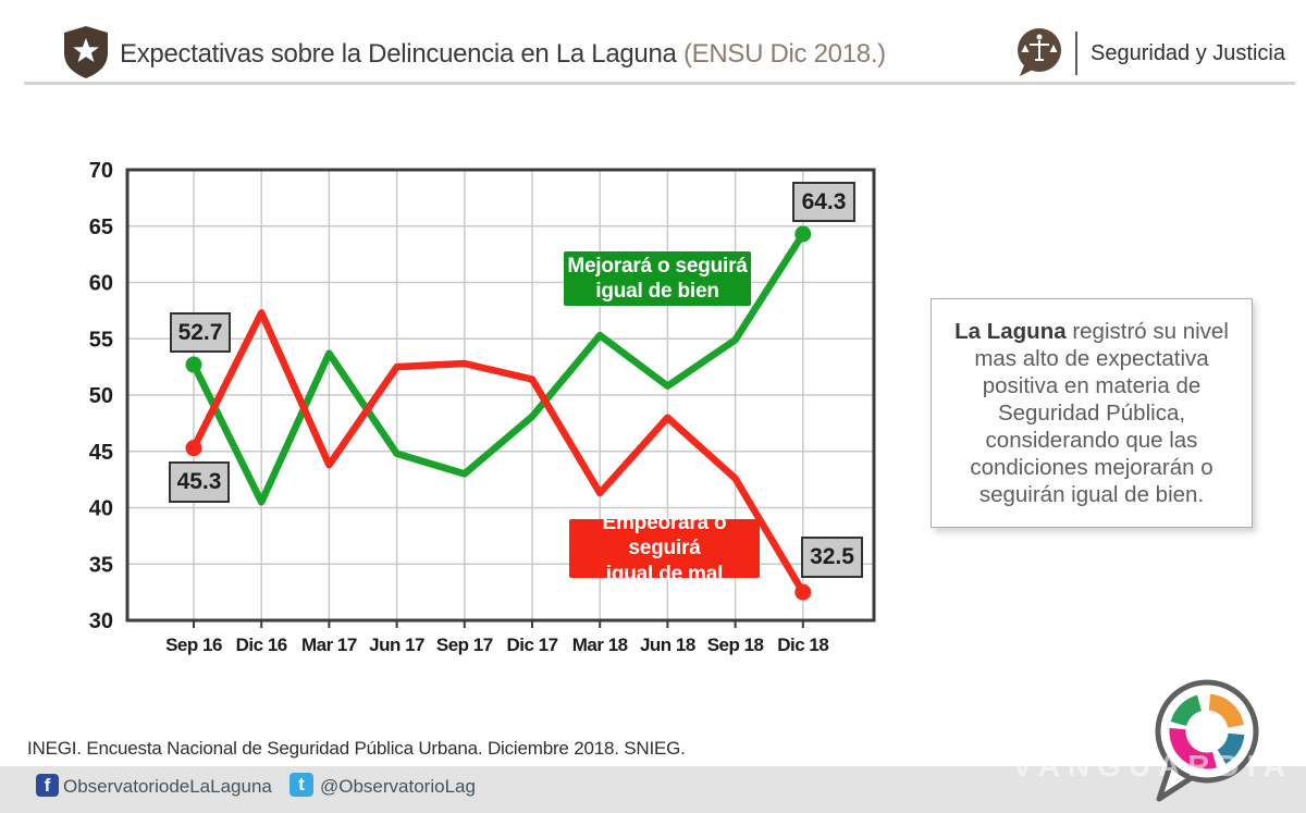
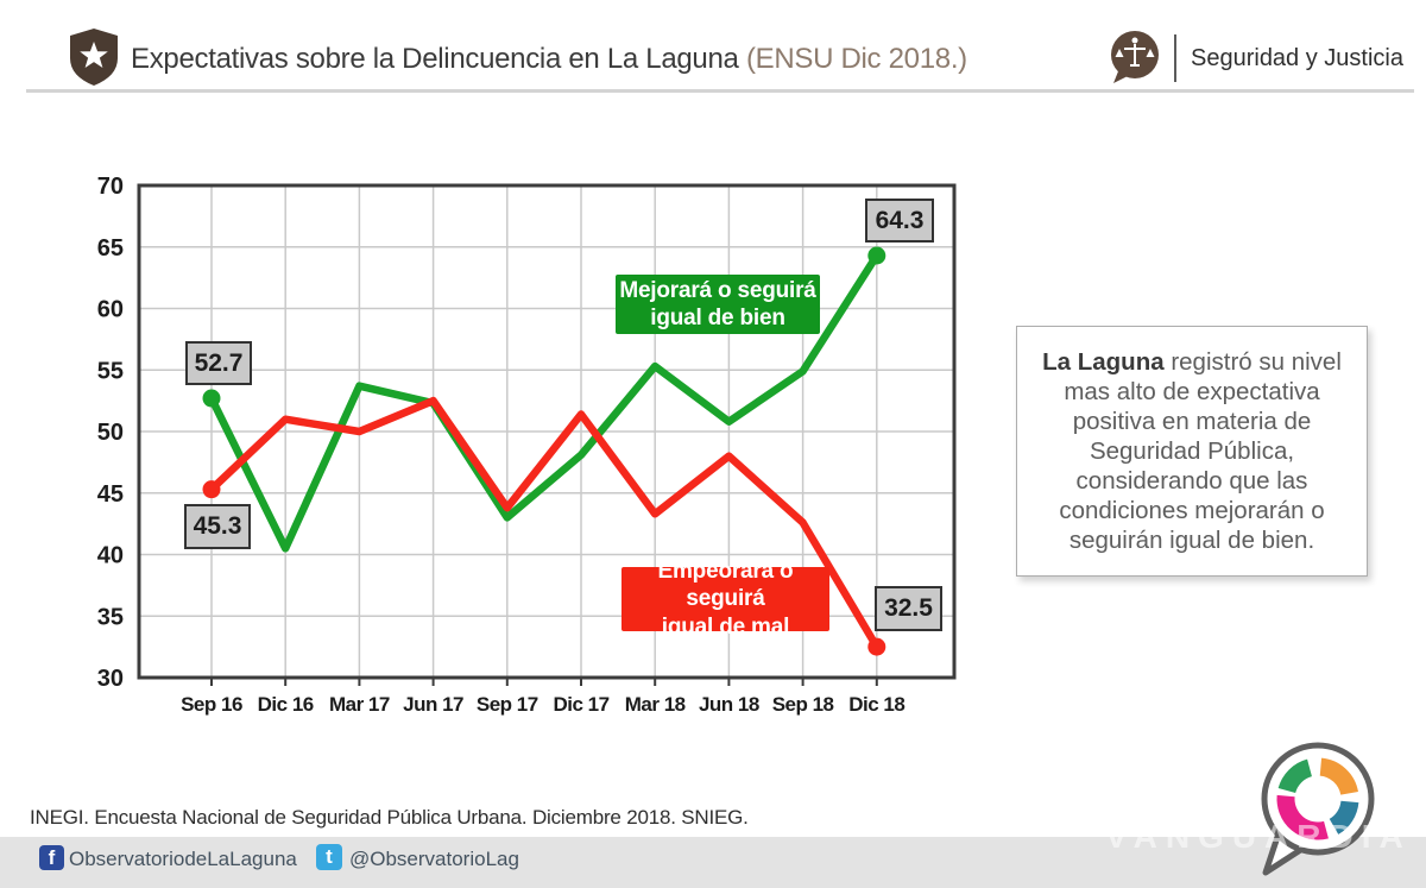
Empeorará o seguirá igual de mal/Dic 16: 57.3 -> 51.0
Empeorará o seguirá igual de mal/Mar 17: 43.8 -> 50.0
Mejorará o seguirá igual de bien/Jun 17: 44.8 -> 52.3
Empeorará o seguirá igual de mal/Sep 17: 52.8 -> 43.8
Empeorará o seguirá igual de mal/Mar 18: 41.3 -> 43.3
